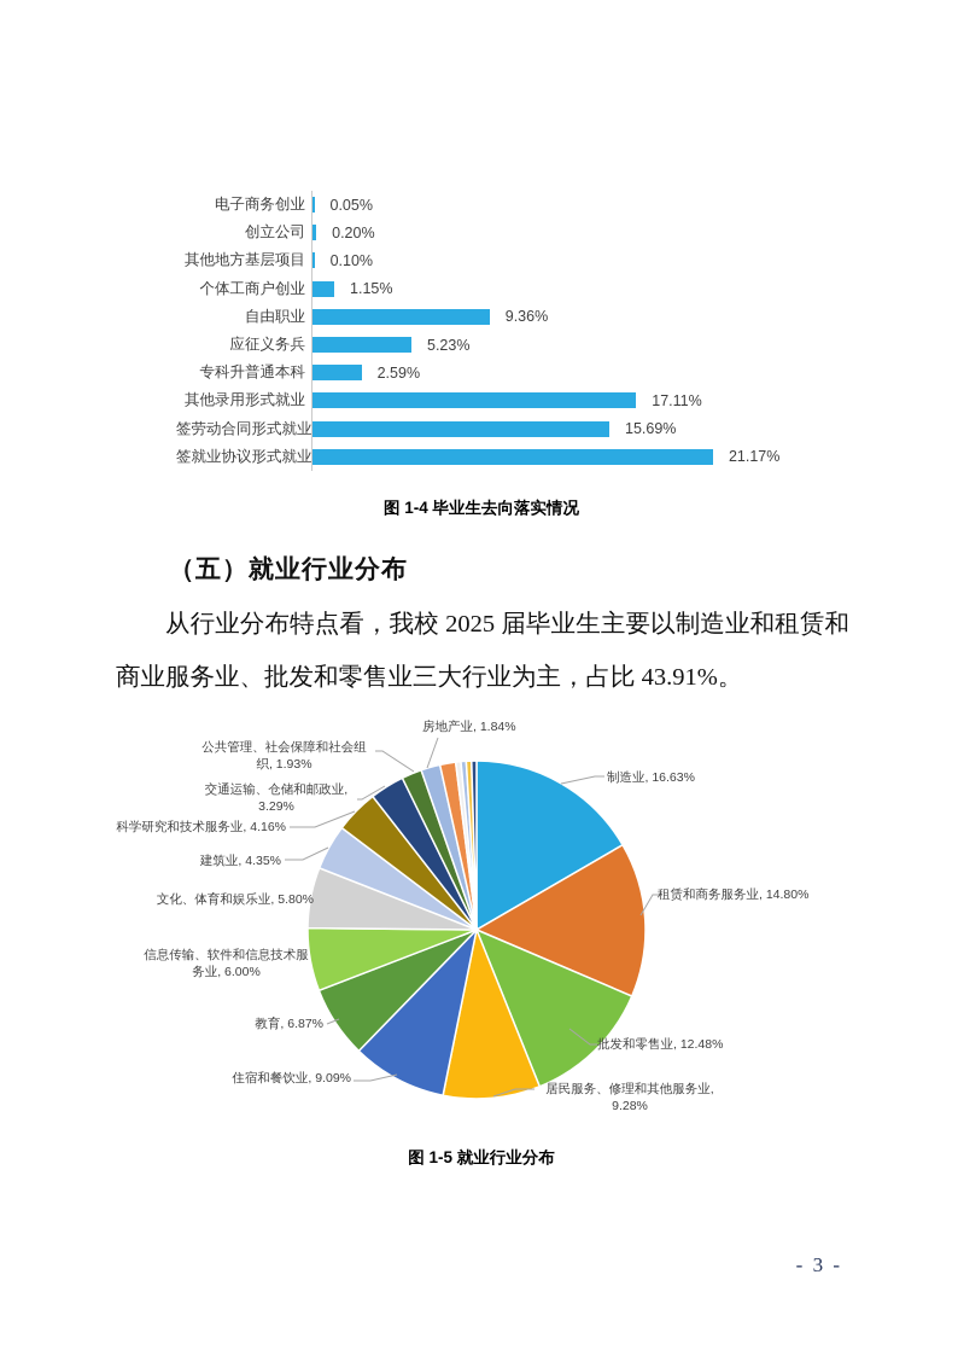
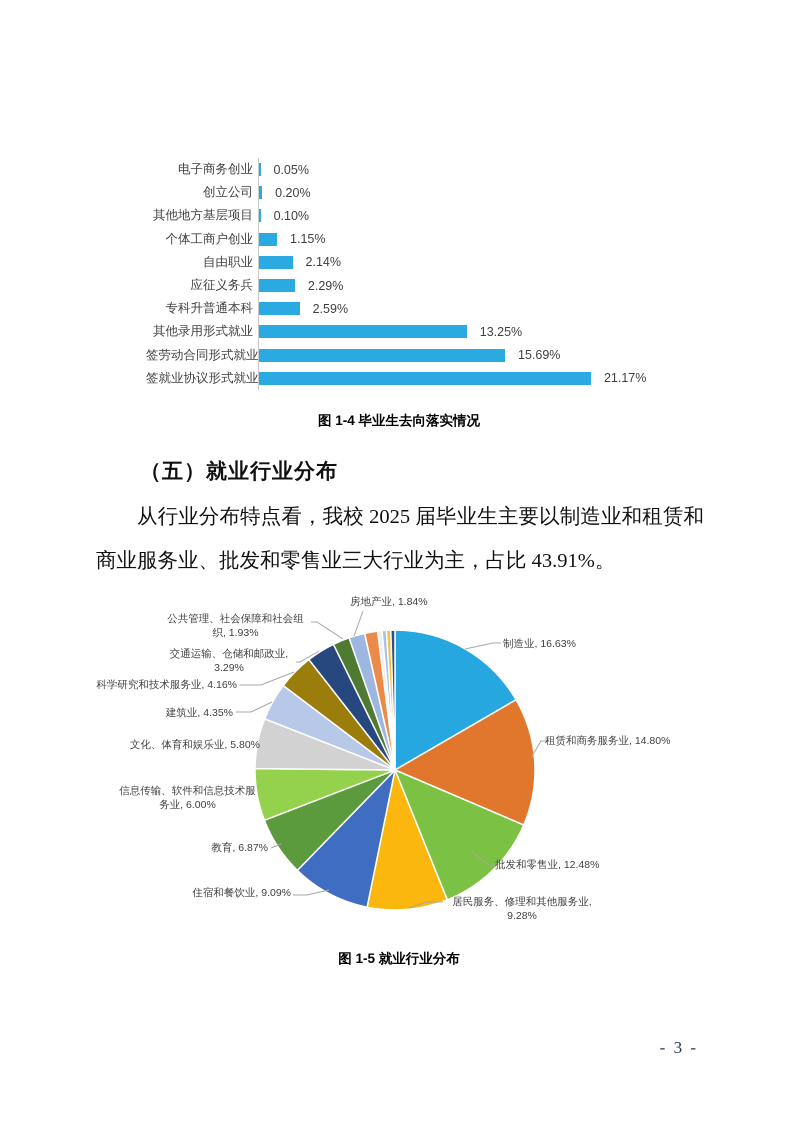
图 1-4 毕业生去向落实情况/自由职业: 9.36% -> 2.14%
图 1-4 毕业生去向落实情况/应征义务兵: 5.23% -> 2.29%
图 1-4 毕业生去向落实情况/其他录用形式就业: 17.11% -> 13.25%
